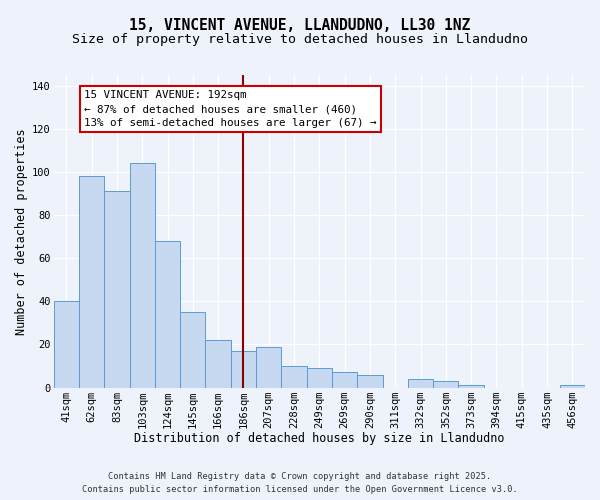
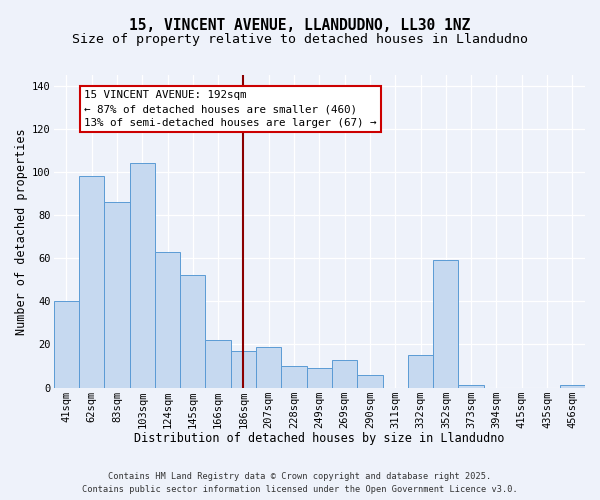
83sqm: 91 -> 86
124sqm: 68 -> 63
145sqm: 35 -> 52
269sqm: 7 -> 13
332sqm: 4 -> 15
352sqm: 3 -> 59
